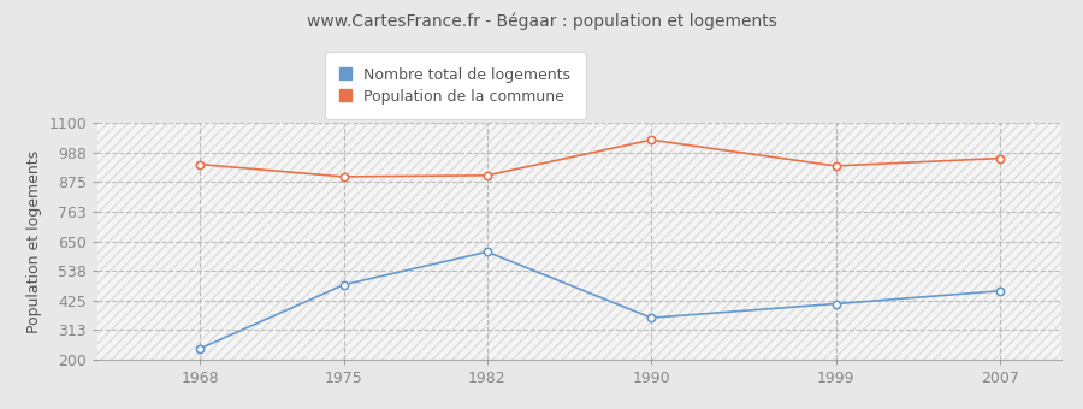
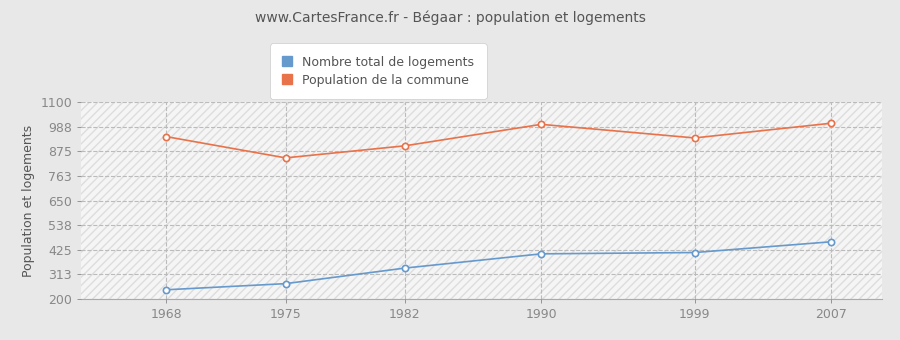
Nombre total de logements/1975: 485 -> 271
Population de la commune/1975: 895 -> 845
Nombre total de logements/1982: 610 -> 342
Nombre total de logements/1990: 360 -> 407
Population de la commune/1990: 1035 -> 998
Population de la commune/2007: 965 -> 1003
